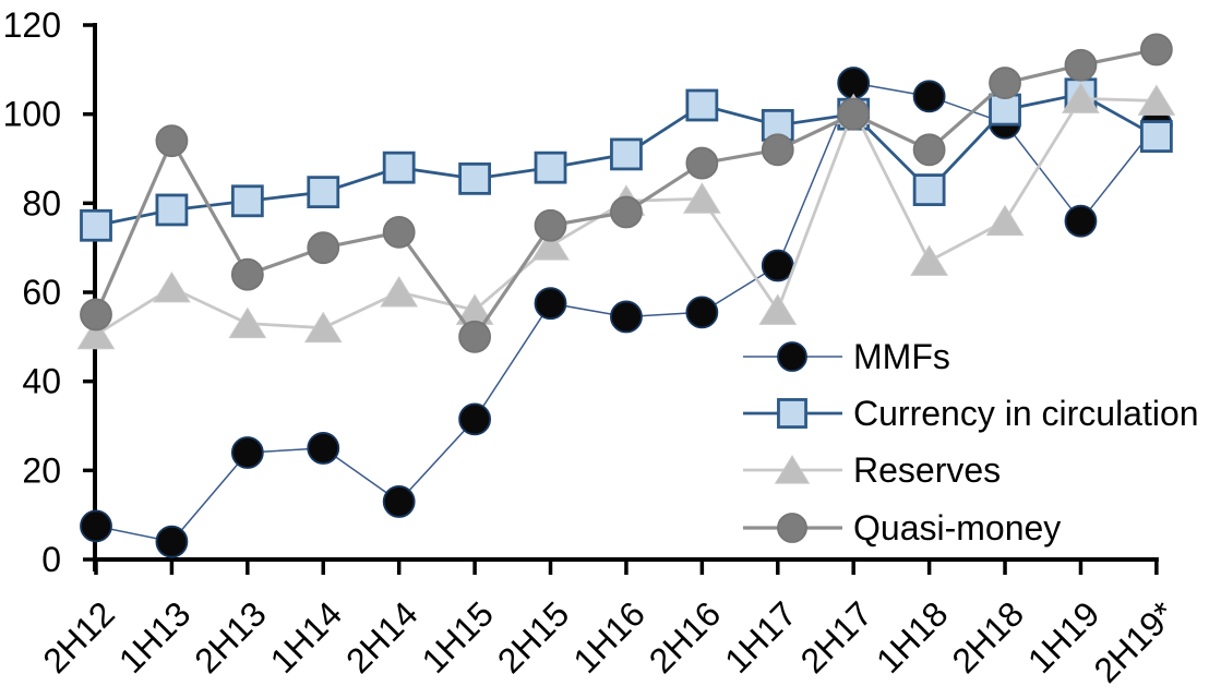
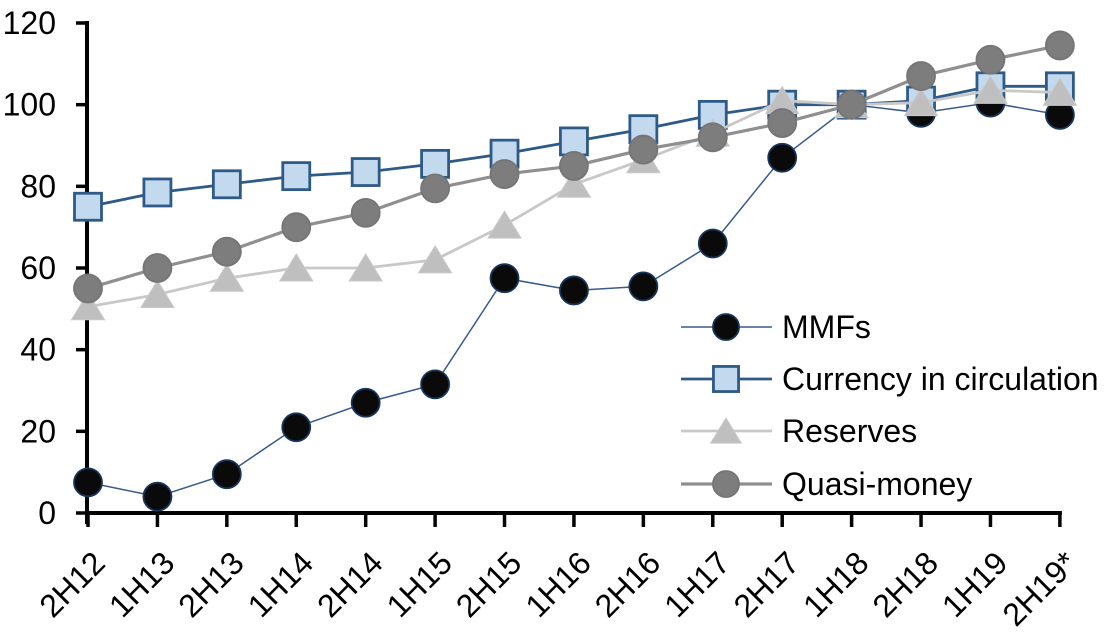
Reserves/1H13: 61 -> 54
Quasi-money/1H13: 94 -> 60
MMFs/2H13: 24 -> 10
Reserves/2H13: 53 -> 58
MMFs/1H14: 25 -> 21
Reserves/1H14: 52 -> 60
MMFs/2H14: 13 -> 27
Currency in circulation/2H14: 88 -> 84
Reserves/1H15: 56 -> 62
Quasi-money/1H15: 50 -> 80
Quasi-money/2H15: 75 -> 83
Quasi-money/1H16: 78 -> 85
Currency in circulation/2H16: 102 -> 94
Reserves/2H16: 81 -> 86
Reserves/1H17: 56 -> 93
MMFs/2H17: 107 -> 87
Quasi-money/2H17: 100 -> 96
MMFs/1H18: 104 -> 100
Currency in circulation/1H18: 83 -> 100
Reserves/1H18: 67 -> 100
Quasi-money/1H18: 92 -> 100
Reserves/2H18: 76 -> 100
MMFs/1H19: 76 -> 100
Currency in circulation/2H19*: 95 -> 104
